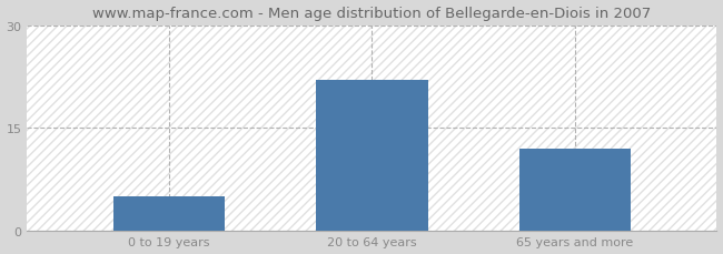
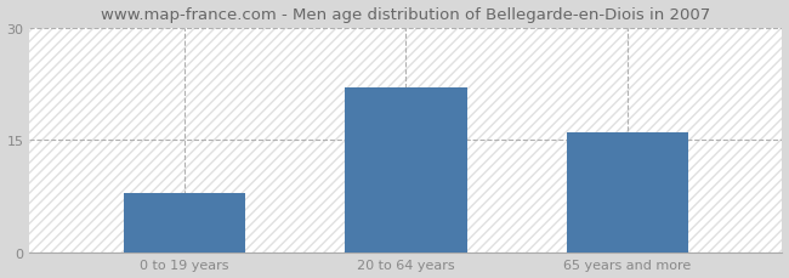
0 to 19 years: 5 -> 8
65 years and more: 12 -> 16
